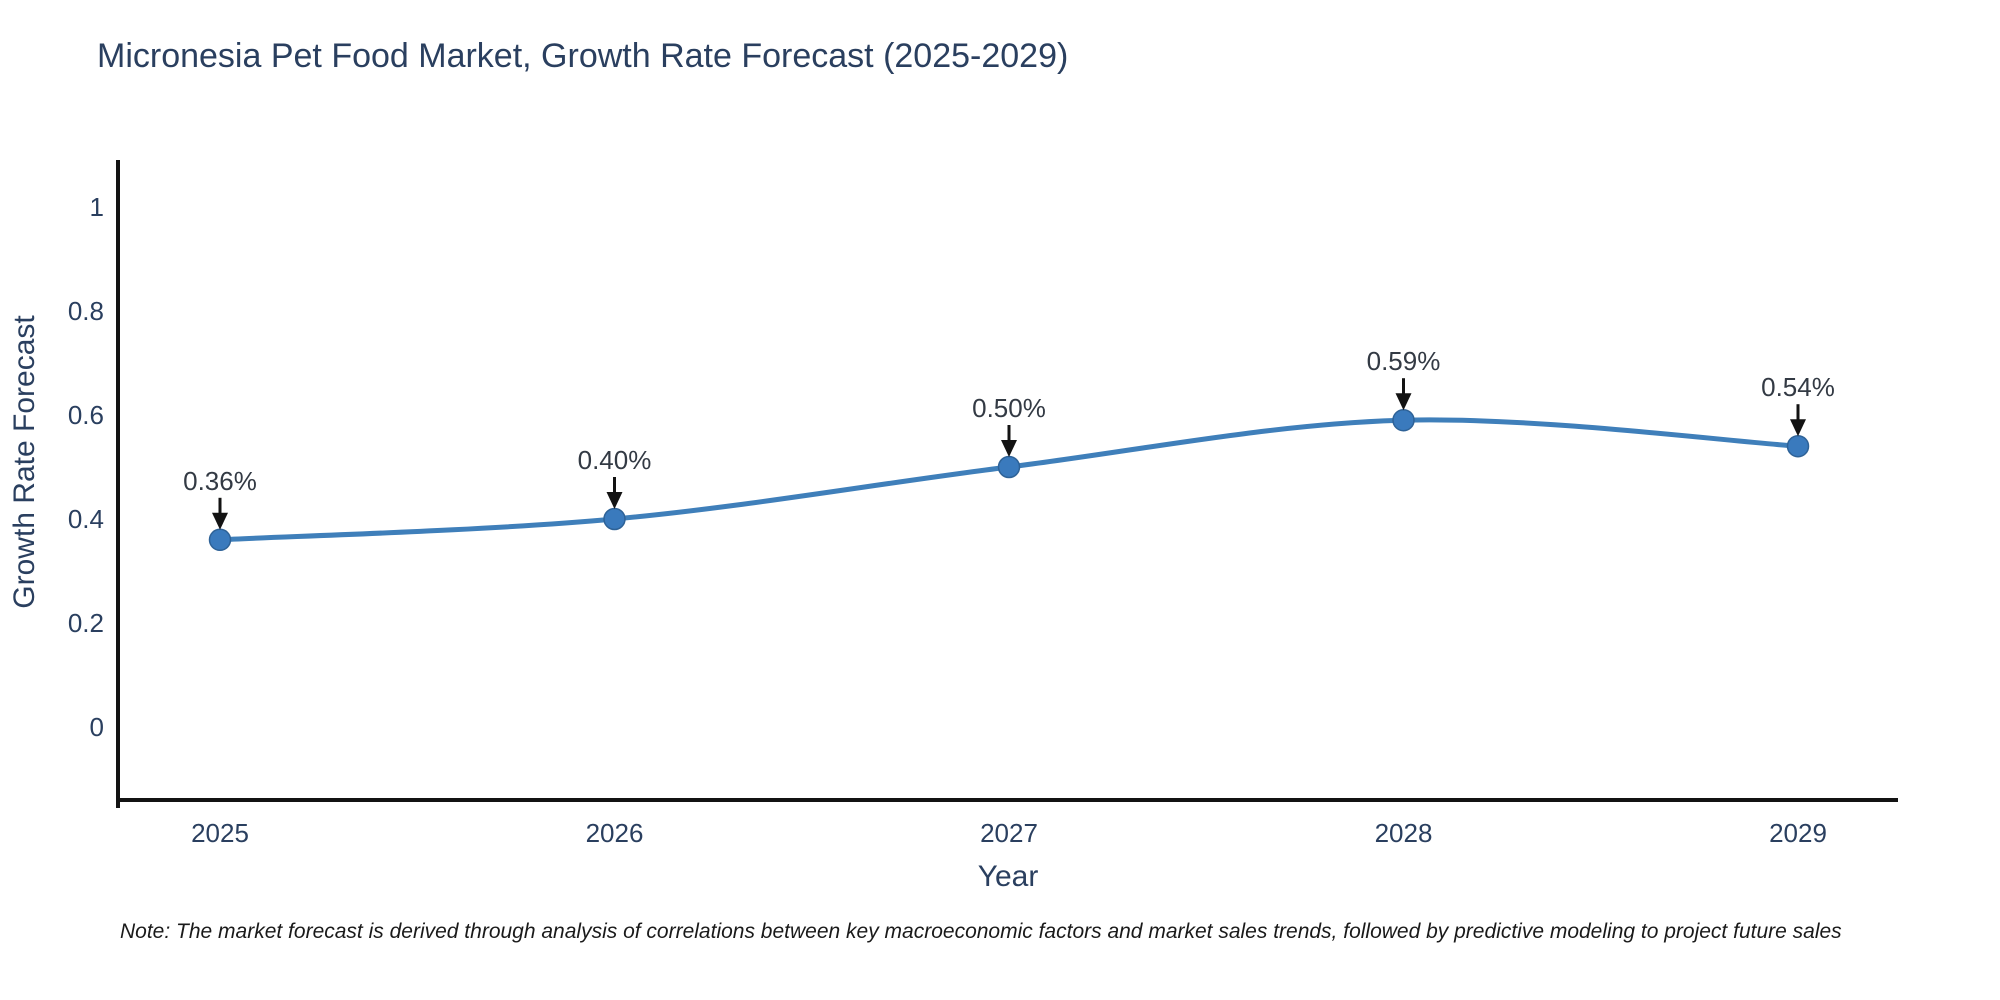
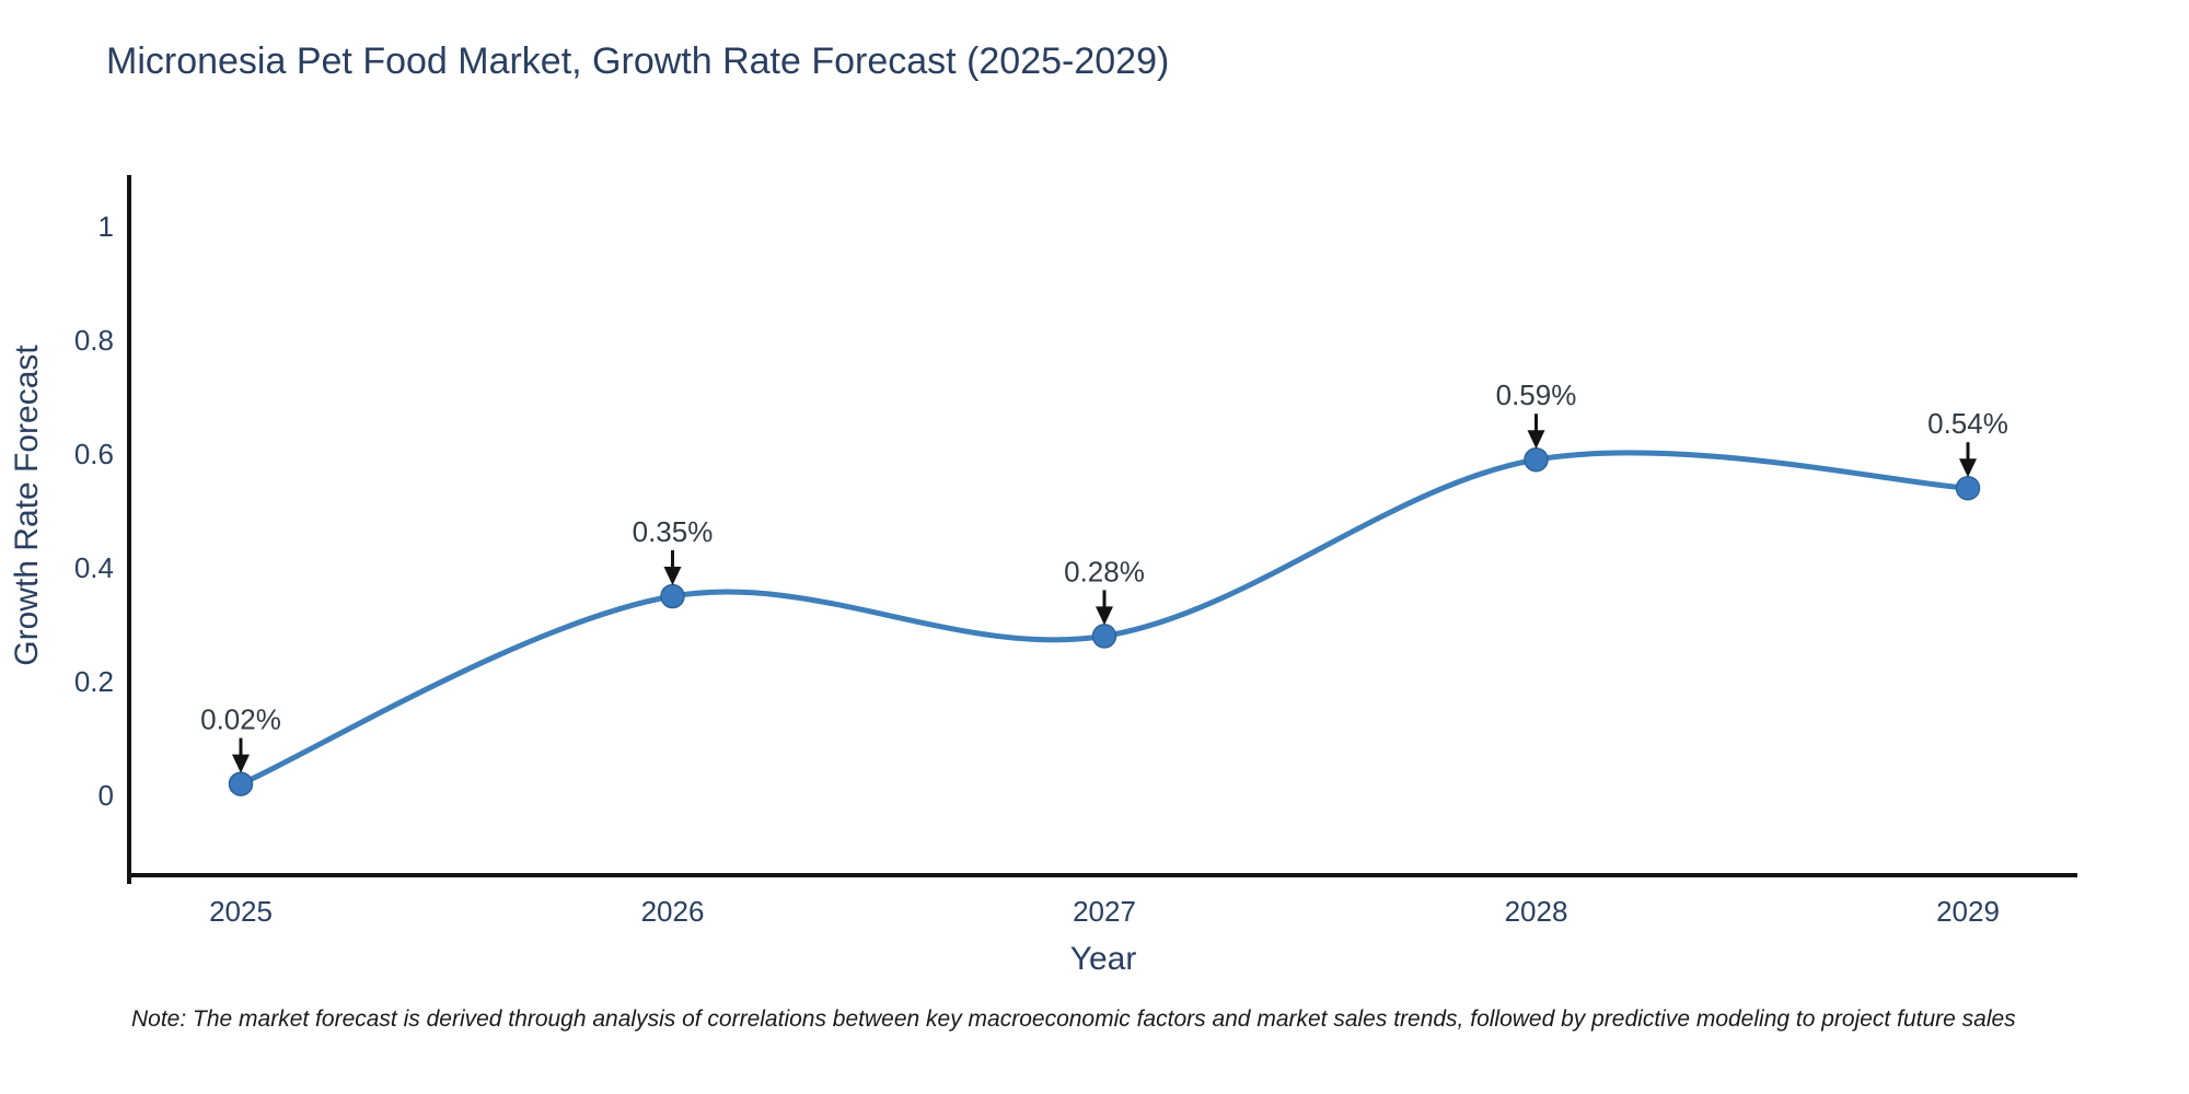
2025: 0.36% -> 0.02%
2026: 0.40% -> 0.35%
2027: 0.50% -> 0.28%
